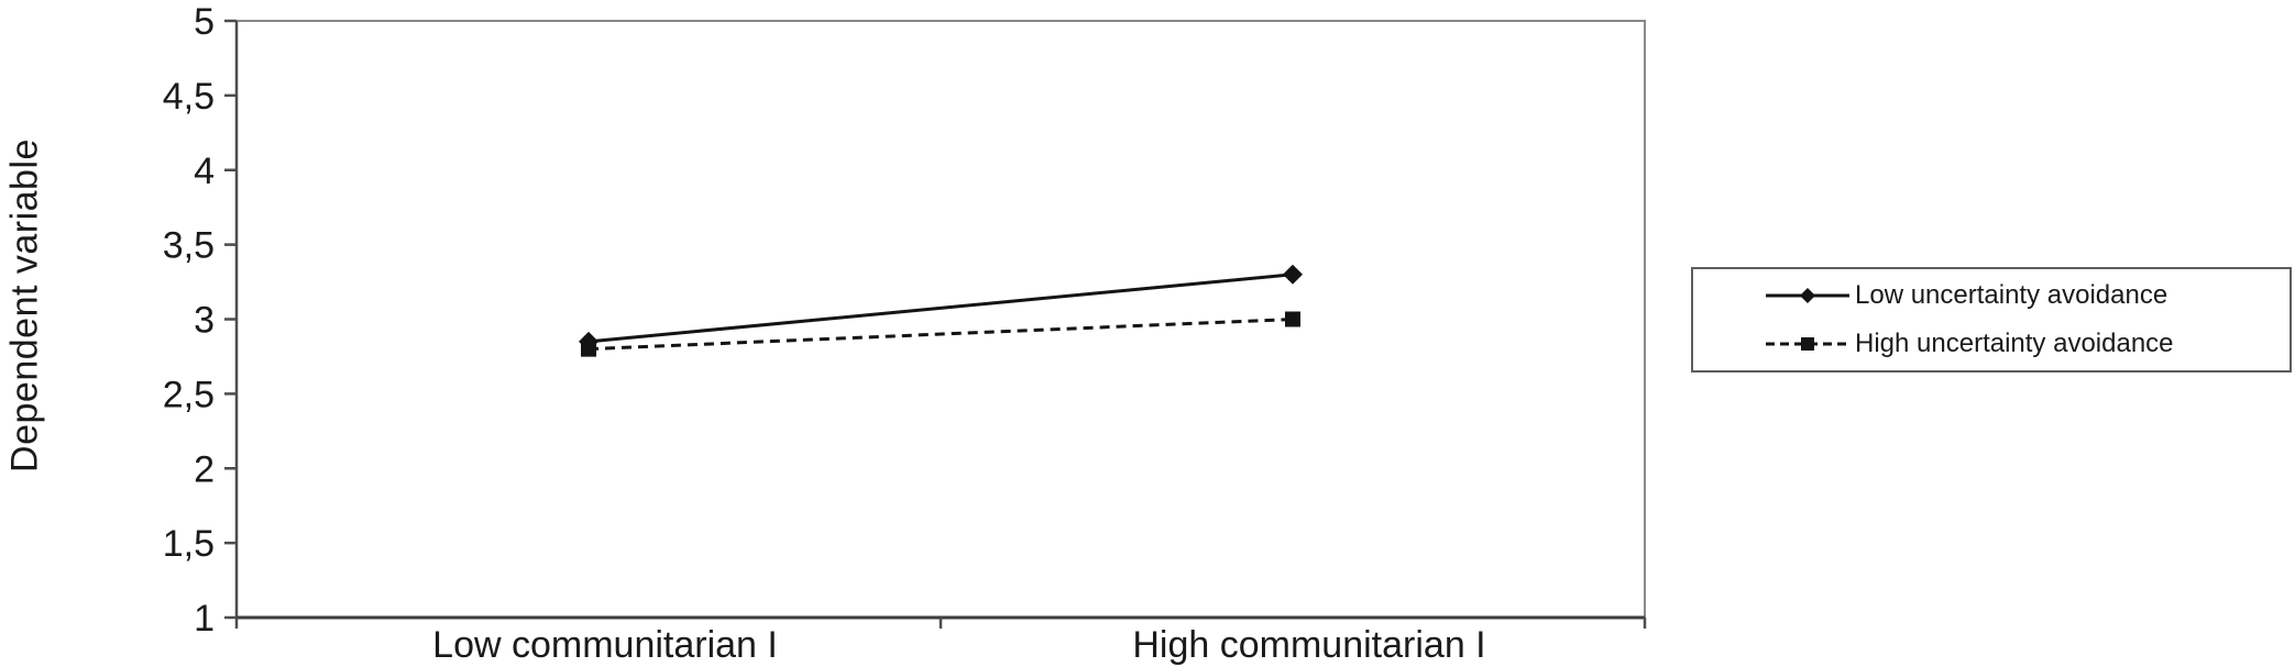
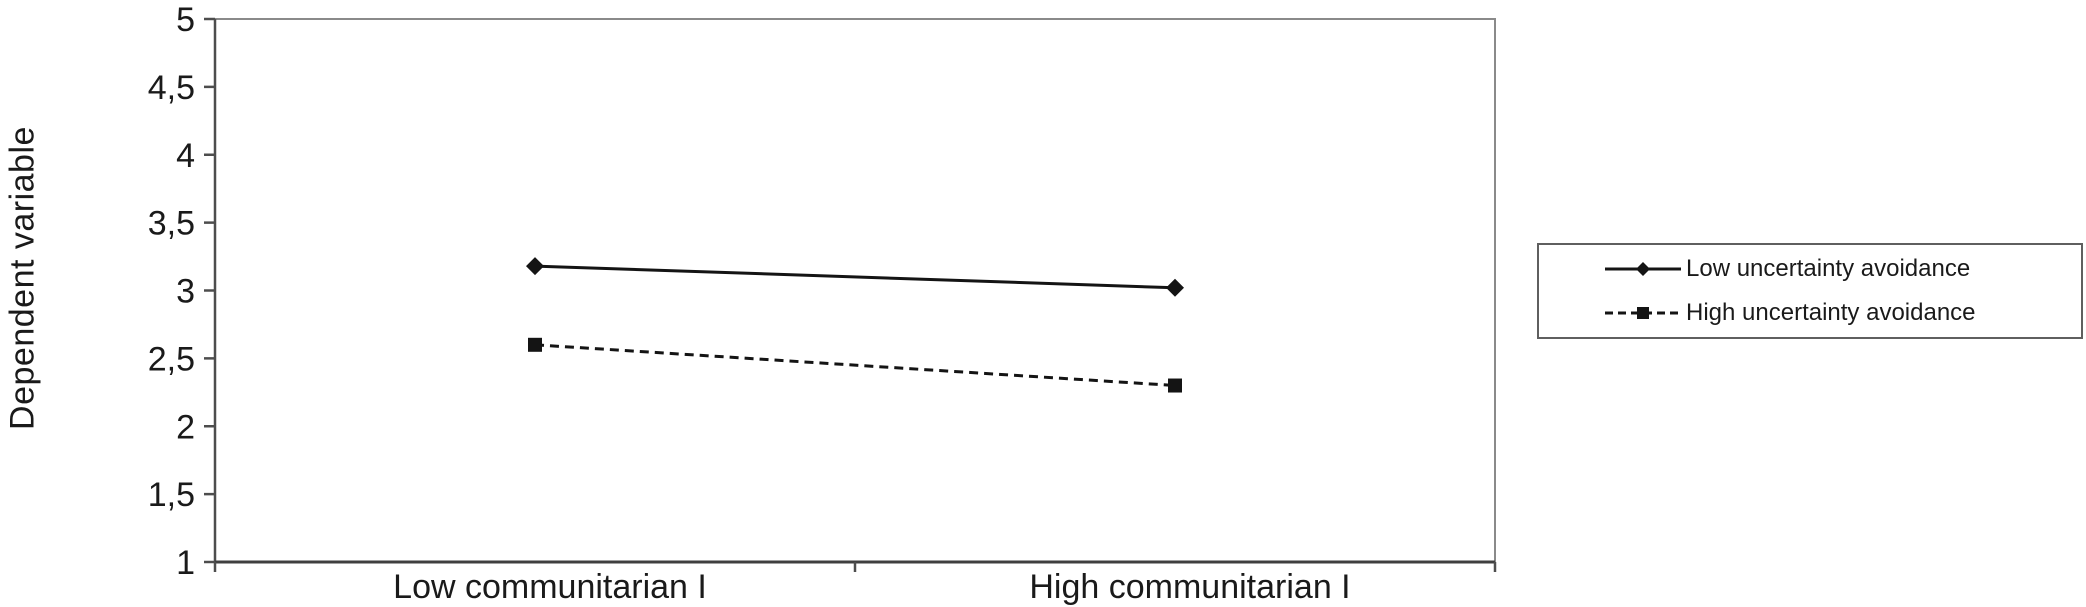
Low uncertainty avoidance/Low communitarian I: 2.85 -> 3.18
High uncertainty avoidance/Low communitarian I: 2.8 -> 2.6
Low uncertainty avoidance/High communitarian I: 3.30 -> 3.02
High uncertainty avoidance/High communitarian I: 3.0 -> 2.3
